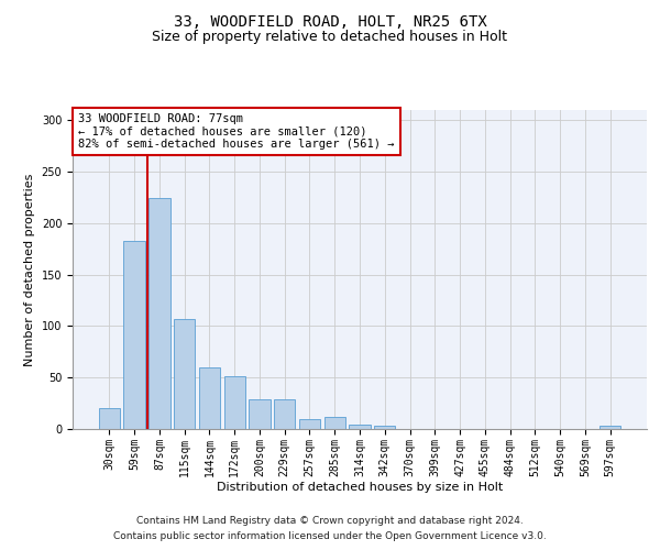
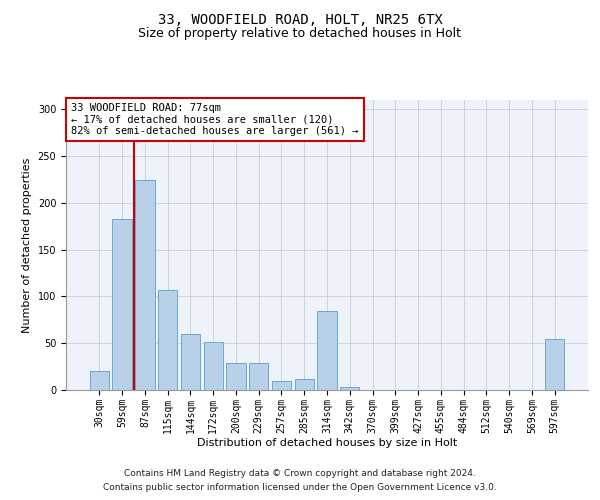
314sqm: 4 -> 84
597sqm: 3 -> 54
